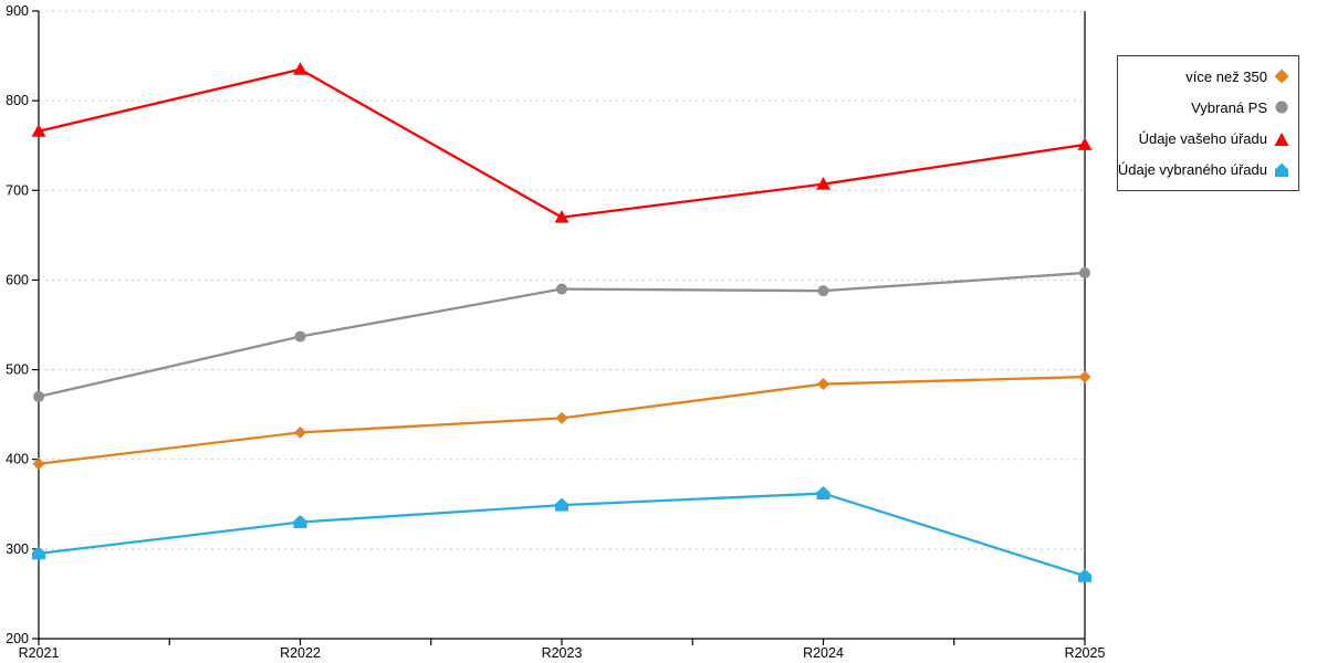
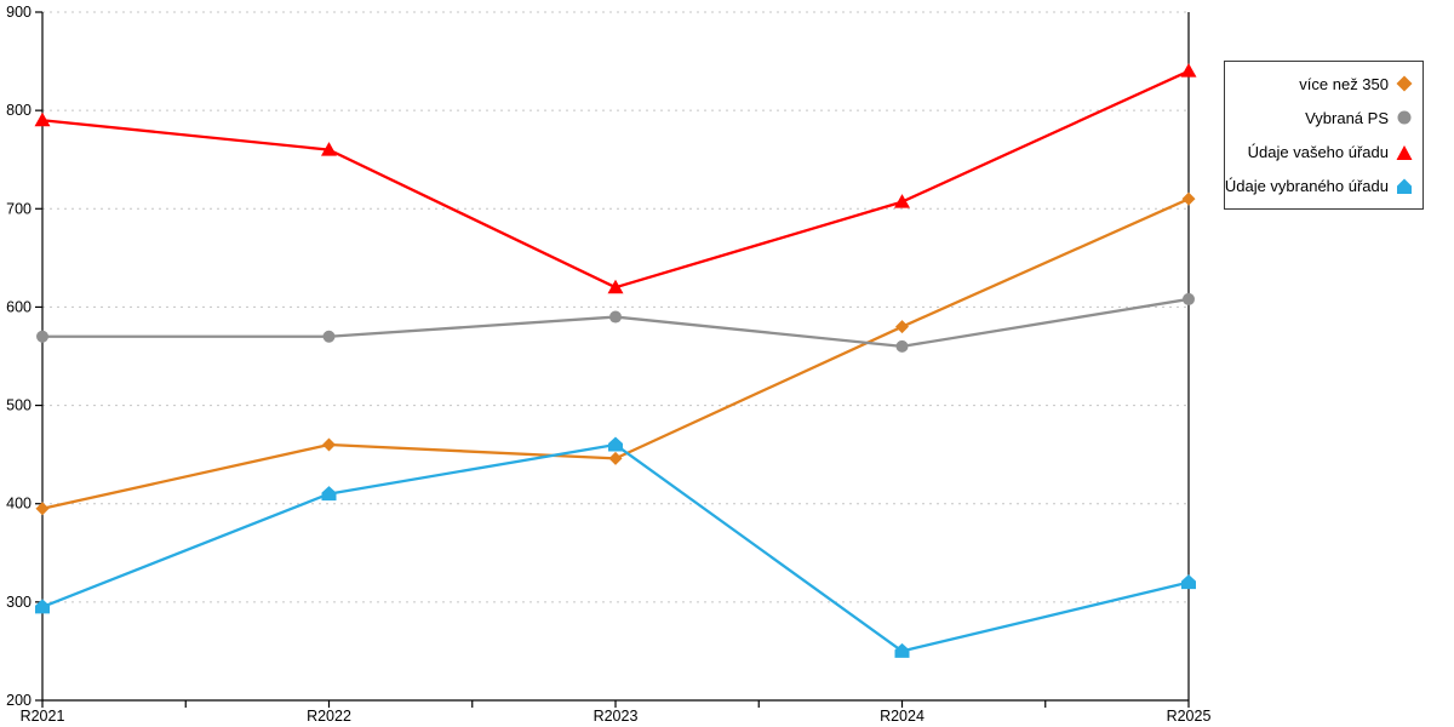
Vybraná PS/R2021: 470 -> 570
Údaje vašeho úřadu/R2021: 770 -> 790
více než 350/R2022: 430 -> 460
Vybraná PS/R2022: 540 -> 570
Údaje vašeho úřadu/R2022: 840 -> 760
Údaje vybraného úřadu/R2022: 330 -> 410
Údaje vašeho úřadu/R2023: 670 -> 620
Údaje vybraného úřadu/R2023: 350 -> 460
více než 350/R2024: 480 -> 580
Vybraná PS/R2024: 590 -> 560
Údaje vybraného úřadu/R2024: 360 -> 250
více než 350/R2025: 490 -> 710
Údaje vašeho úřadu/R2025: 750 -> 840
Údaje vybraného úřadu/R2025: 270 -> 320
